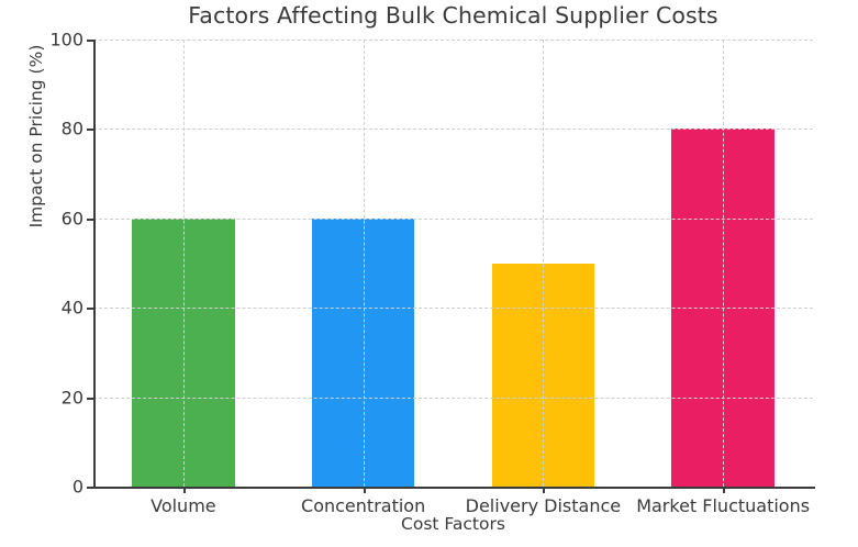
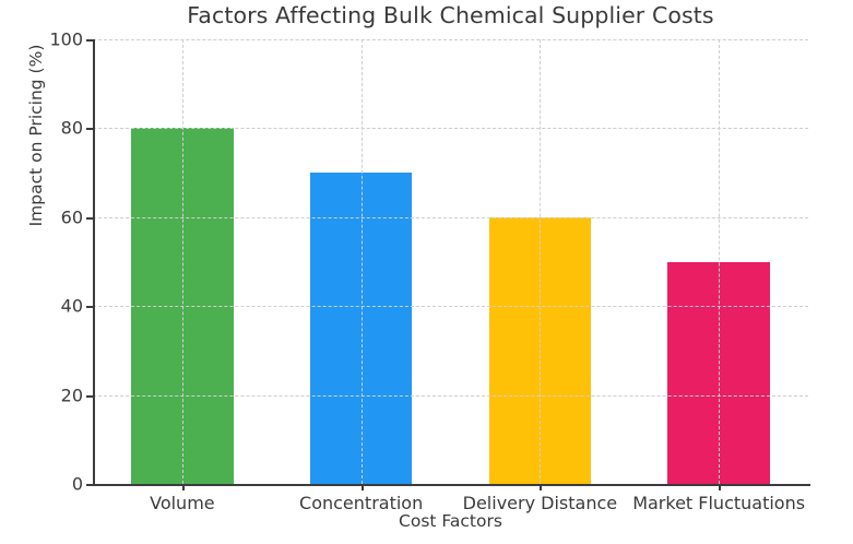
Volume: 60 -> 80
Concentration: 60 -> 70
Delivery Distance: 50 -> 60
Market Fluctuations: 80 -> 50
